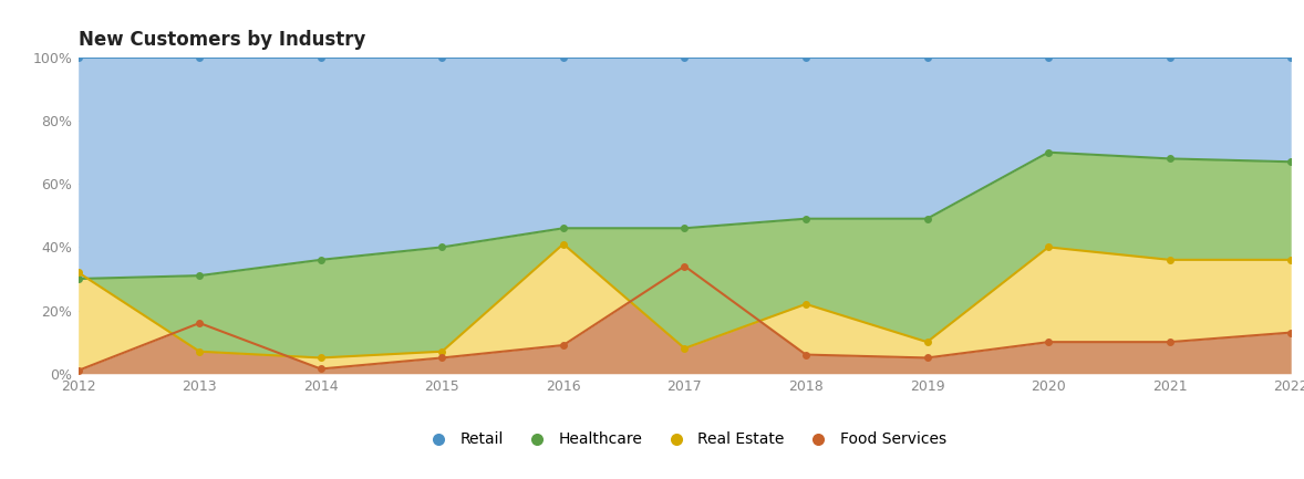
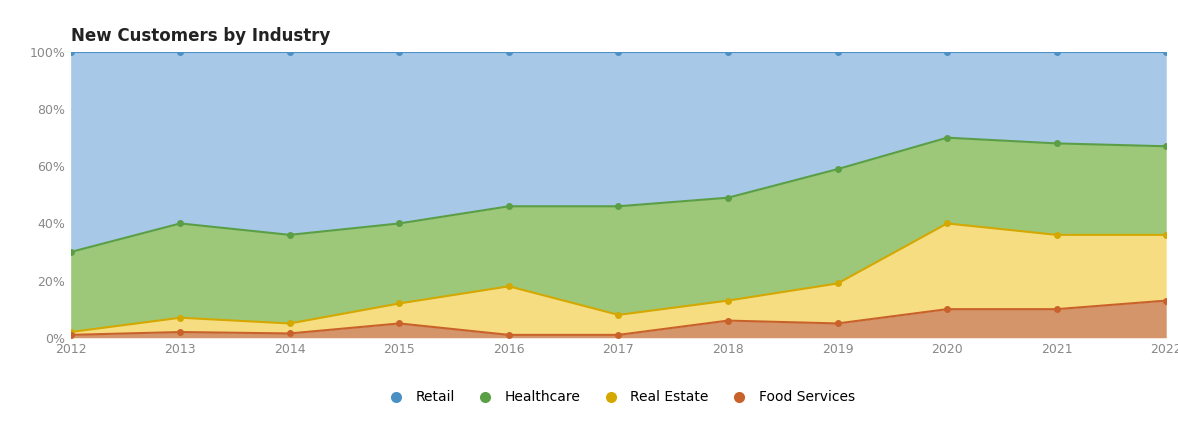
Real Estate/2012: 32% -> 2%
Food Services/2013: 16.0% -> 2.0%
Healthcare/2013: 31% -> 40%
Real Estate/2015: 7% -> 12%
Food Services/2016: 9.0% -> 1.0%
Real Estate/2016: 41% -> 18%
Food Services/2017: 34.0% -> 1.0%
Real Estate/2018: 22% -> 13%
Real Estate/2019: 10% -> 19%
Healthcare/2019: 49% -> 59%
